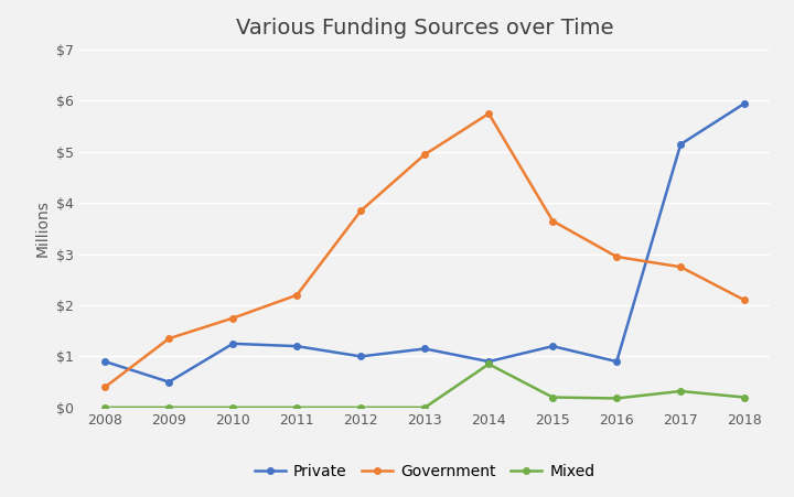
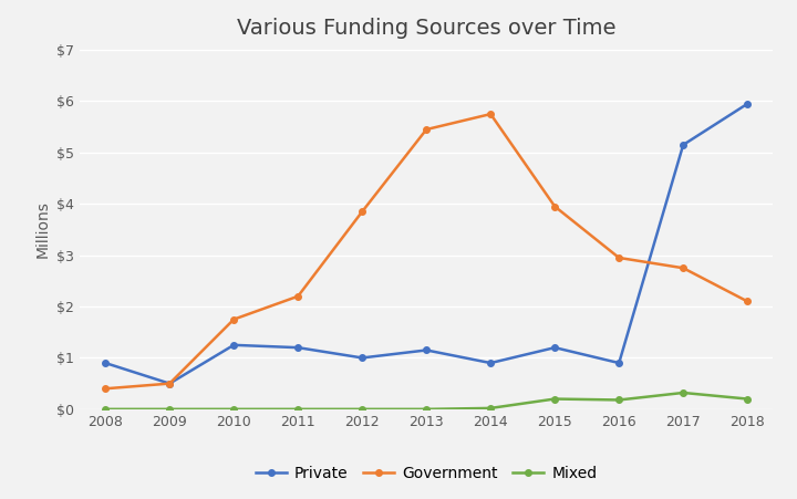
Government/2009: $1.35 -> $0.50
Government/2013: $4.95 -> $5.45
Mixed/2014: $0.85 -> $0.02
Government/2015: $3.65 -> $3.95
